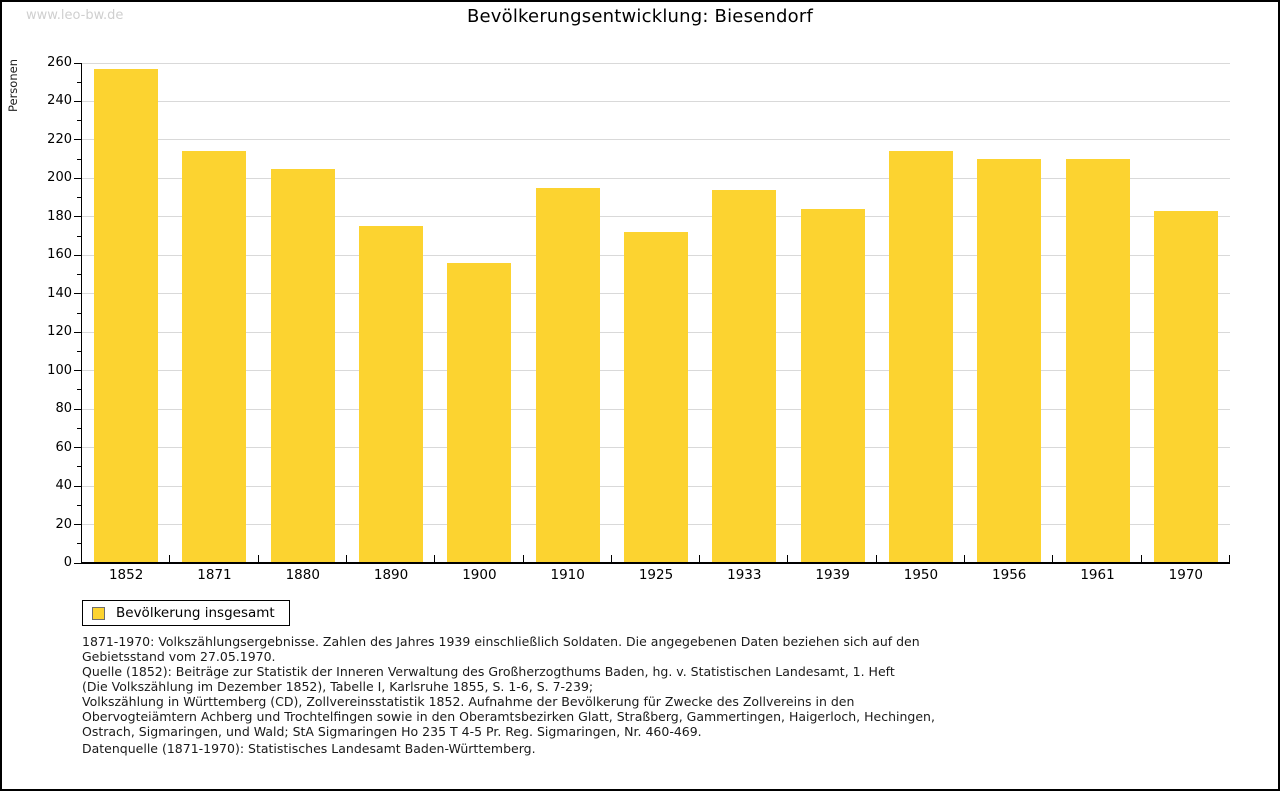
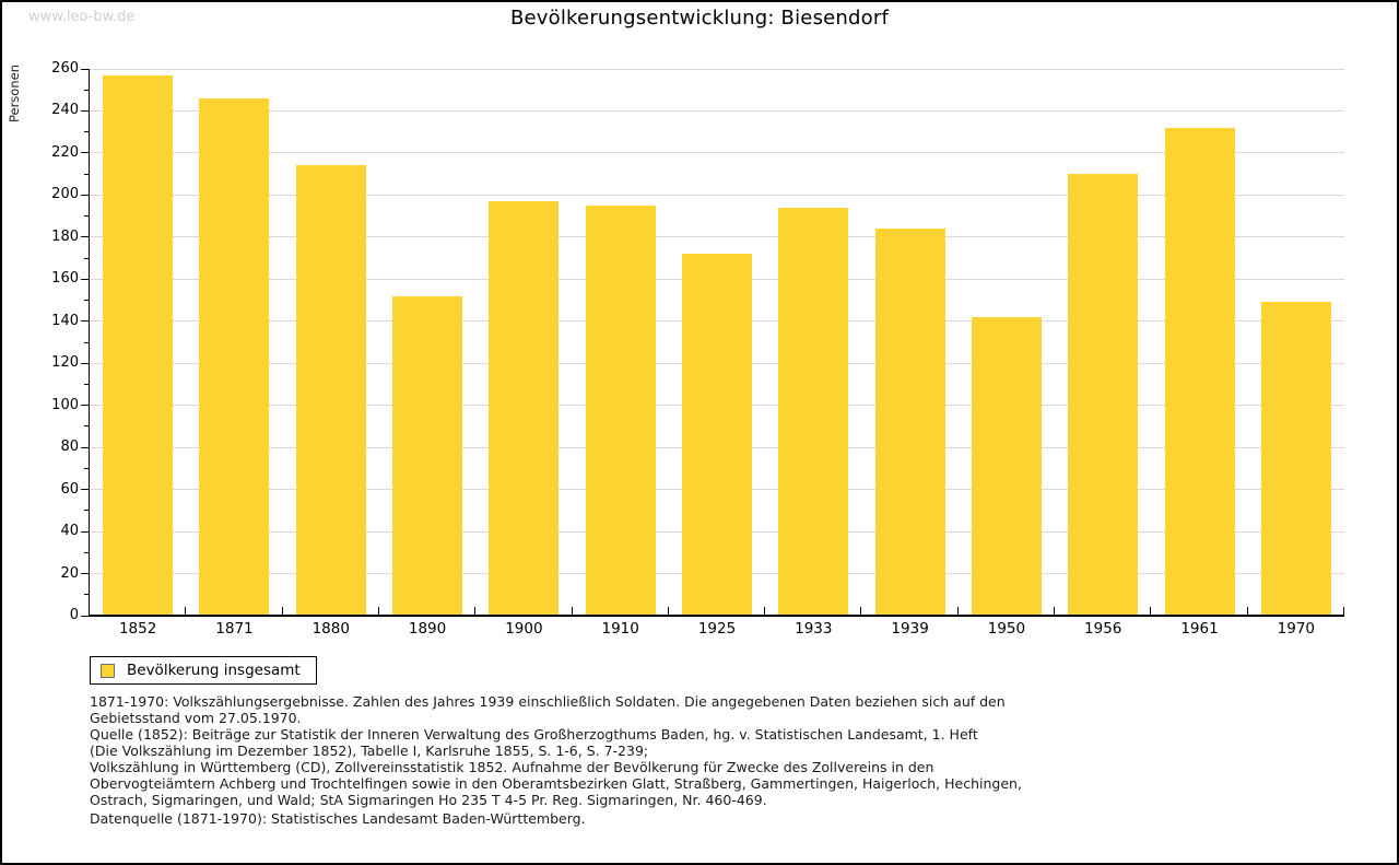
1871: 214 -> 246
1880: 205 -> 214
1890: 175 -> 152
1900: 156 -> 197
1950: 214 -> 142
1961: 210 -> 232
1970: 183 -> 149
